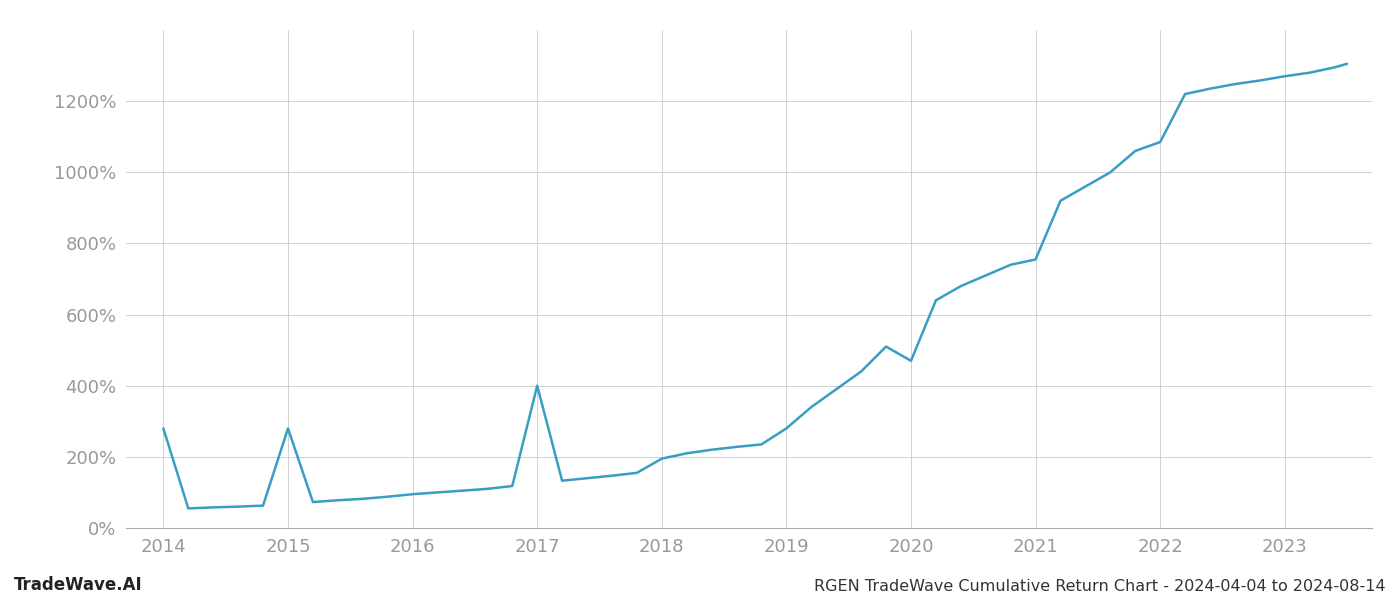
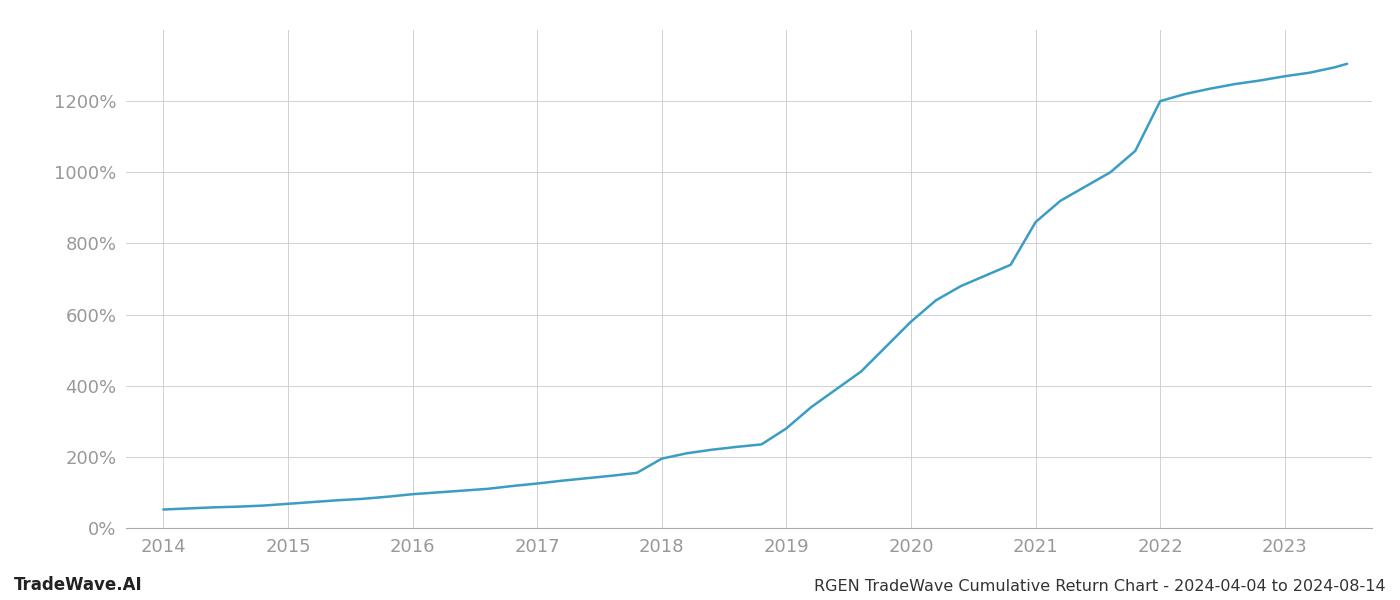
2014: 280% -> 52%
2015: 280% -> 68%
2017: 400% -> 125%
2020: 470% -> 580%
2021: 755% -> 860%
2022: 1085% -> 1200%
